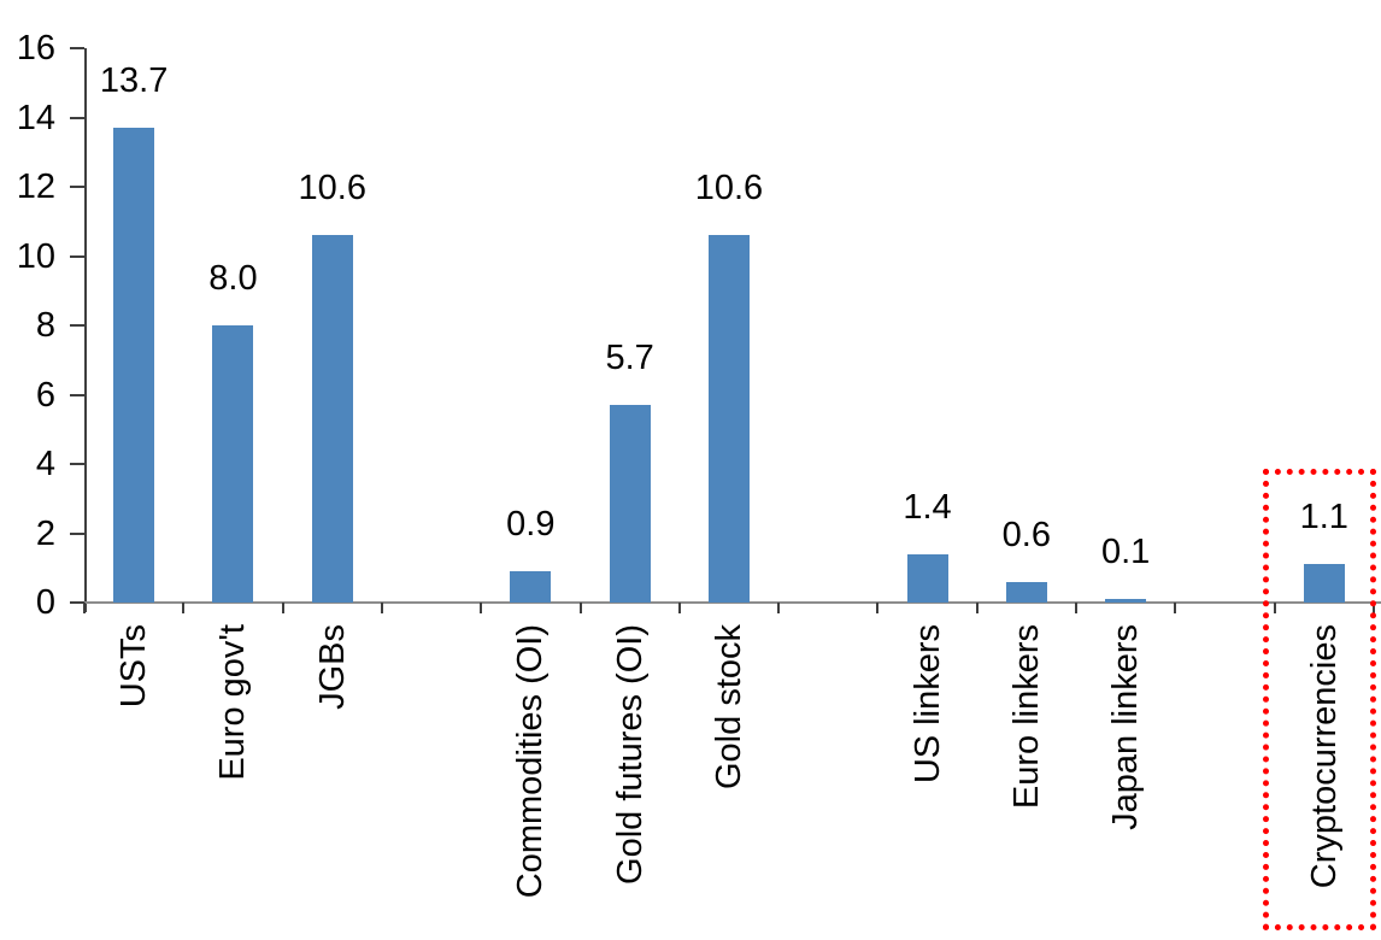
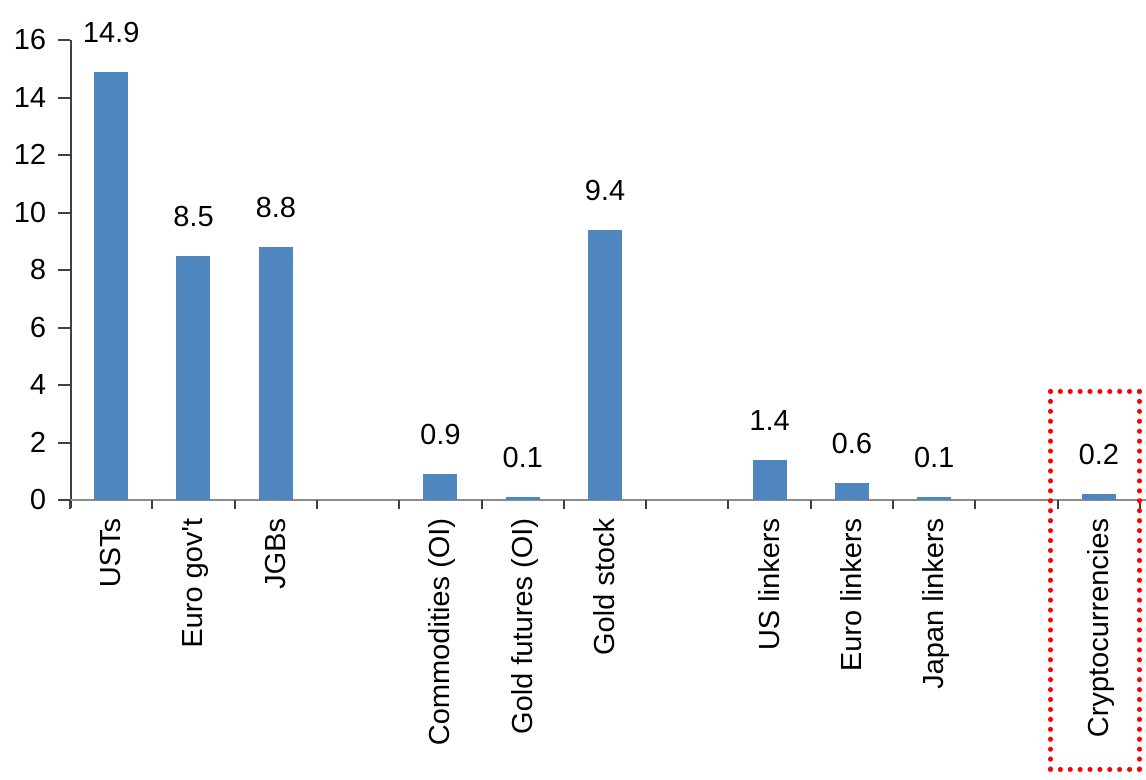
USTs: 13.7 -> 14.9
Euro gov't: 8.0 -> 8.5
JGBs: 10.6 -> 8.8
Gold futures (OI): 5.7 -> 0.1
Gold stock: 10.6 -> 9.4
Cryptocurrencies: 1.1 -> 0.2
